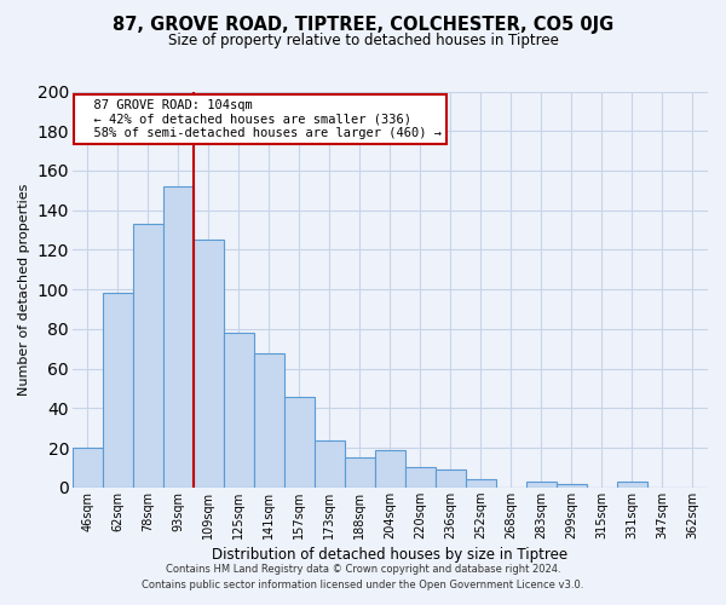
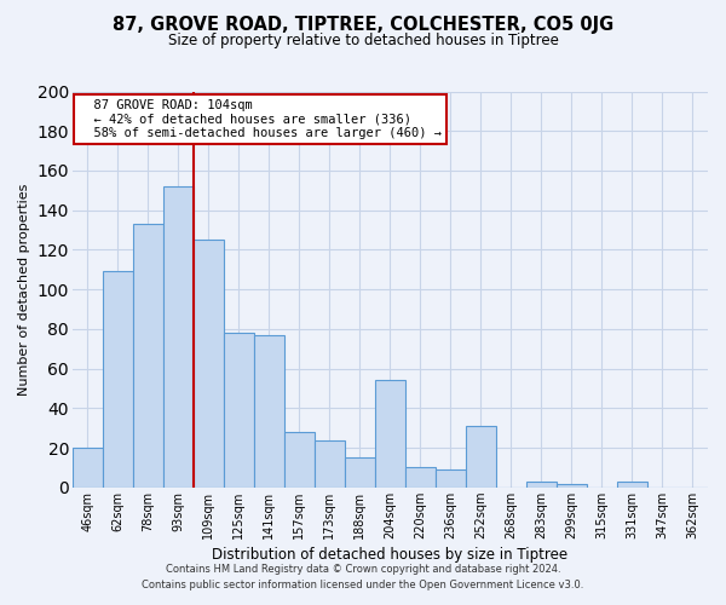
62sqm: 98 -> 109
141sqm: 68 -> 77
157sqm: 46 -> 28
204sqm: 19 -> 54
252sqm: 4 -> 31
